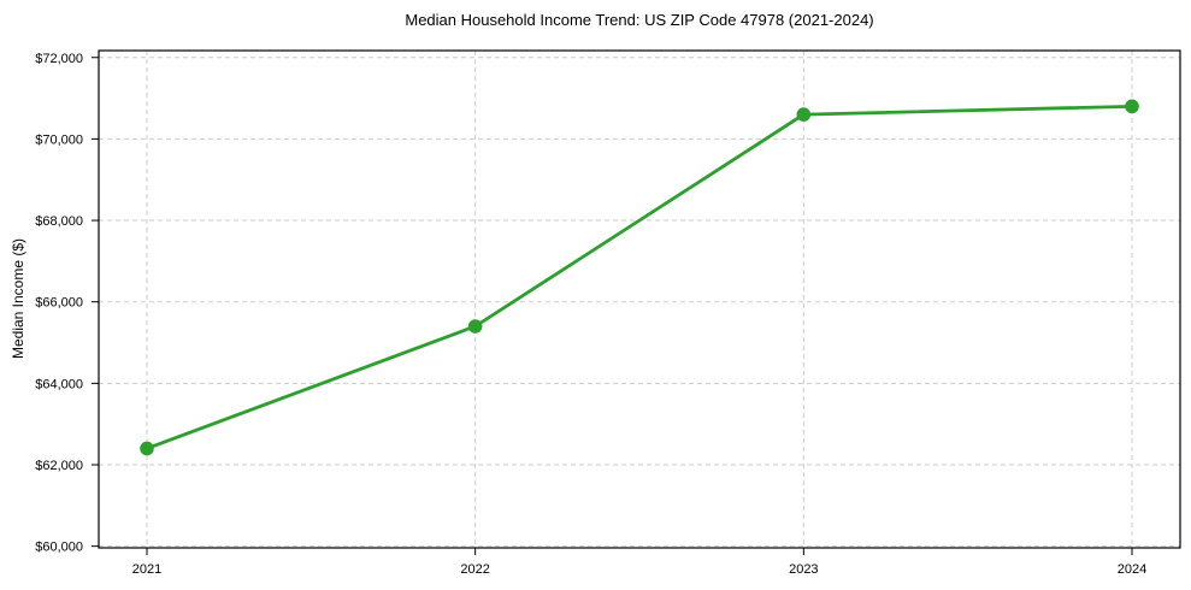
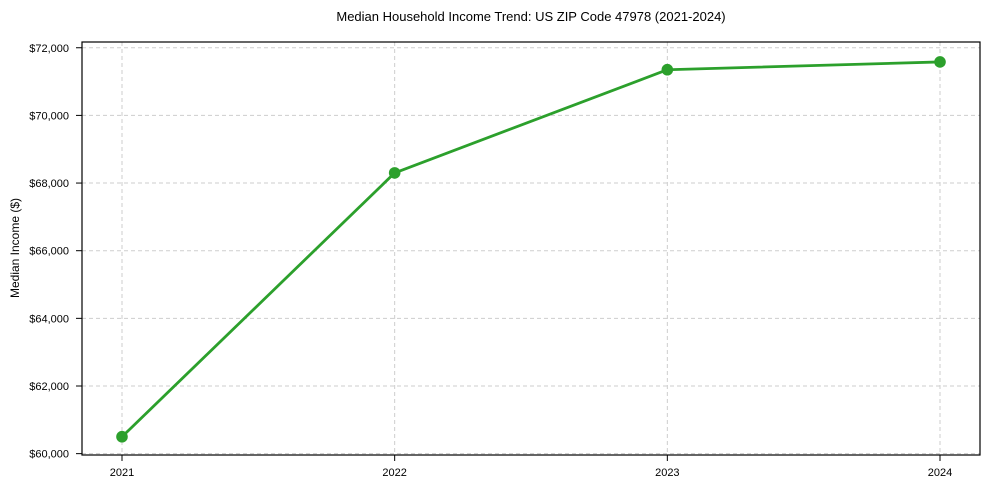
2021: $62400 -> $60500
2022: $65400 -> $68300
2023: $70600 -> $71400
2024: $70800 -> $71600
